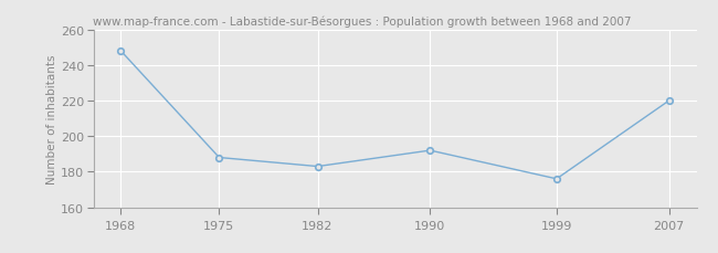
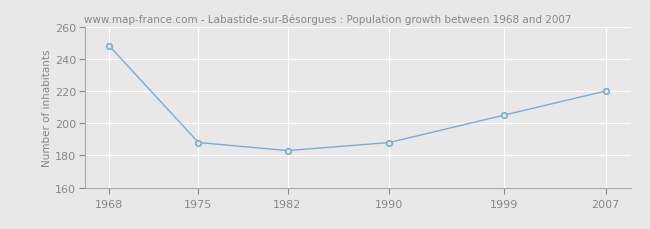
1990: 192 -> 188
1999: 176 -> 205
